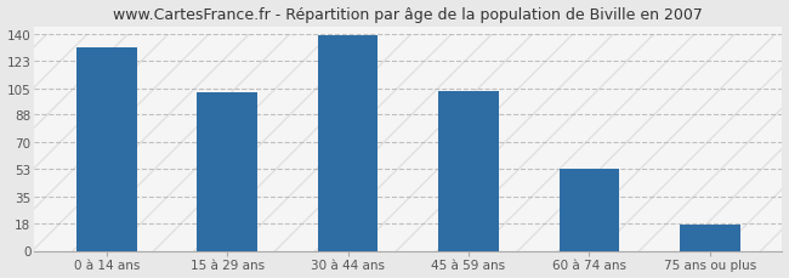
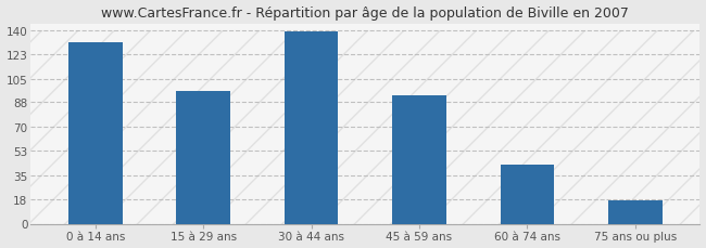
15 à 29 ans: 102 -> 96
45 à 59 ans: 103 -> 93
60 à 74 ans: 53 -> 43
